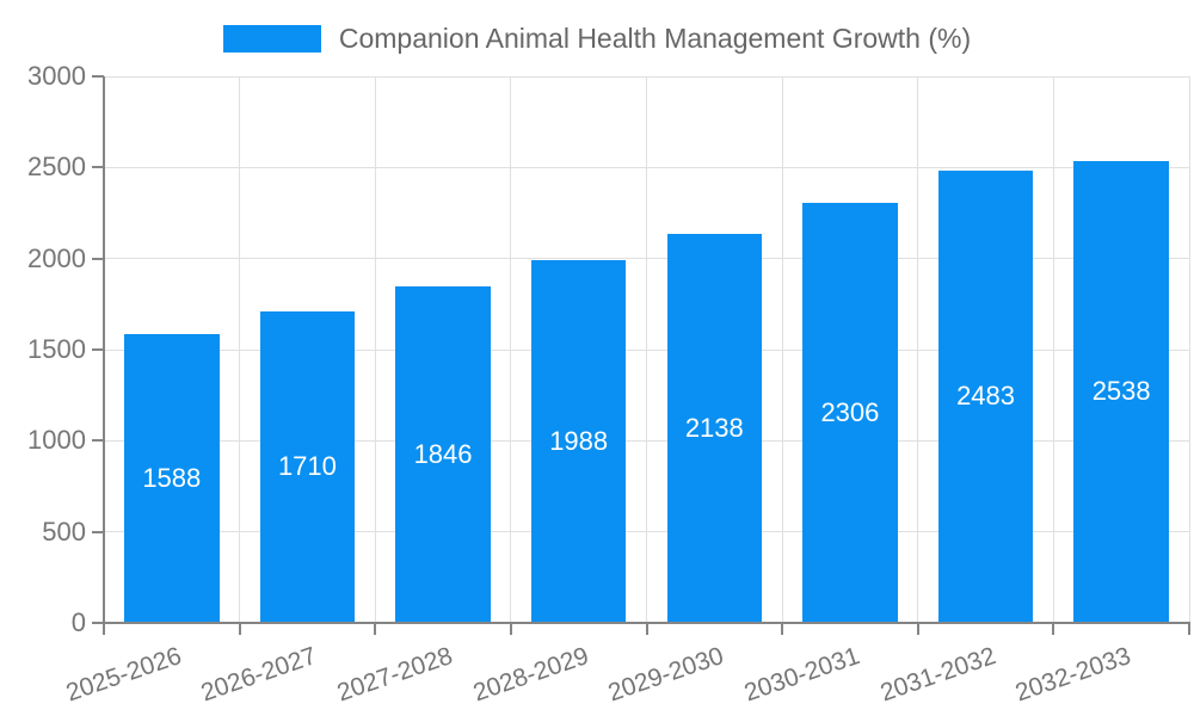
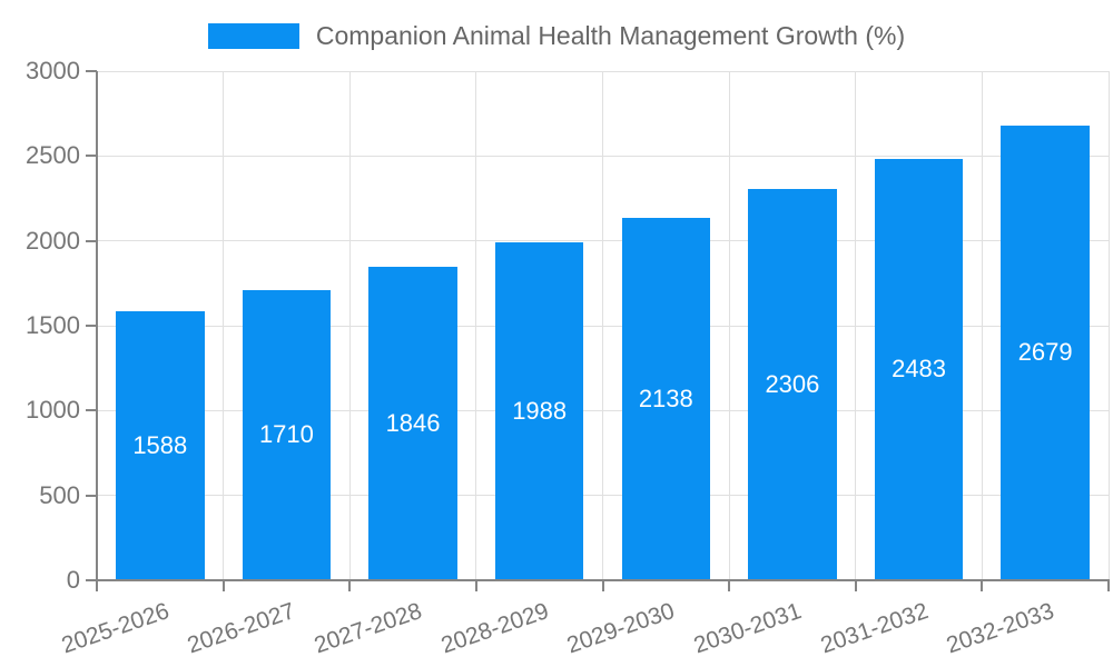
2032-2033: 2538 -> 2679
